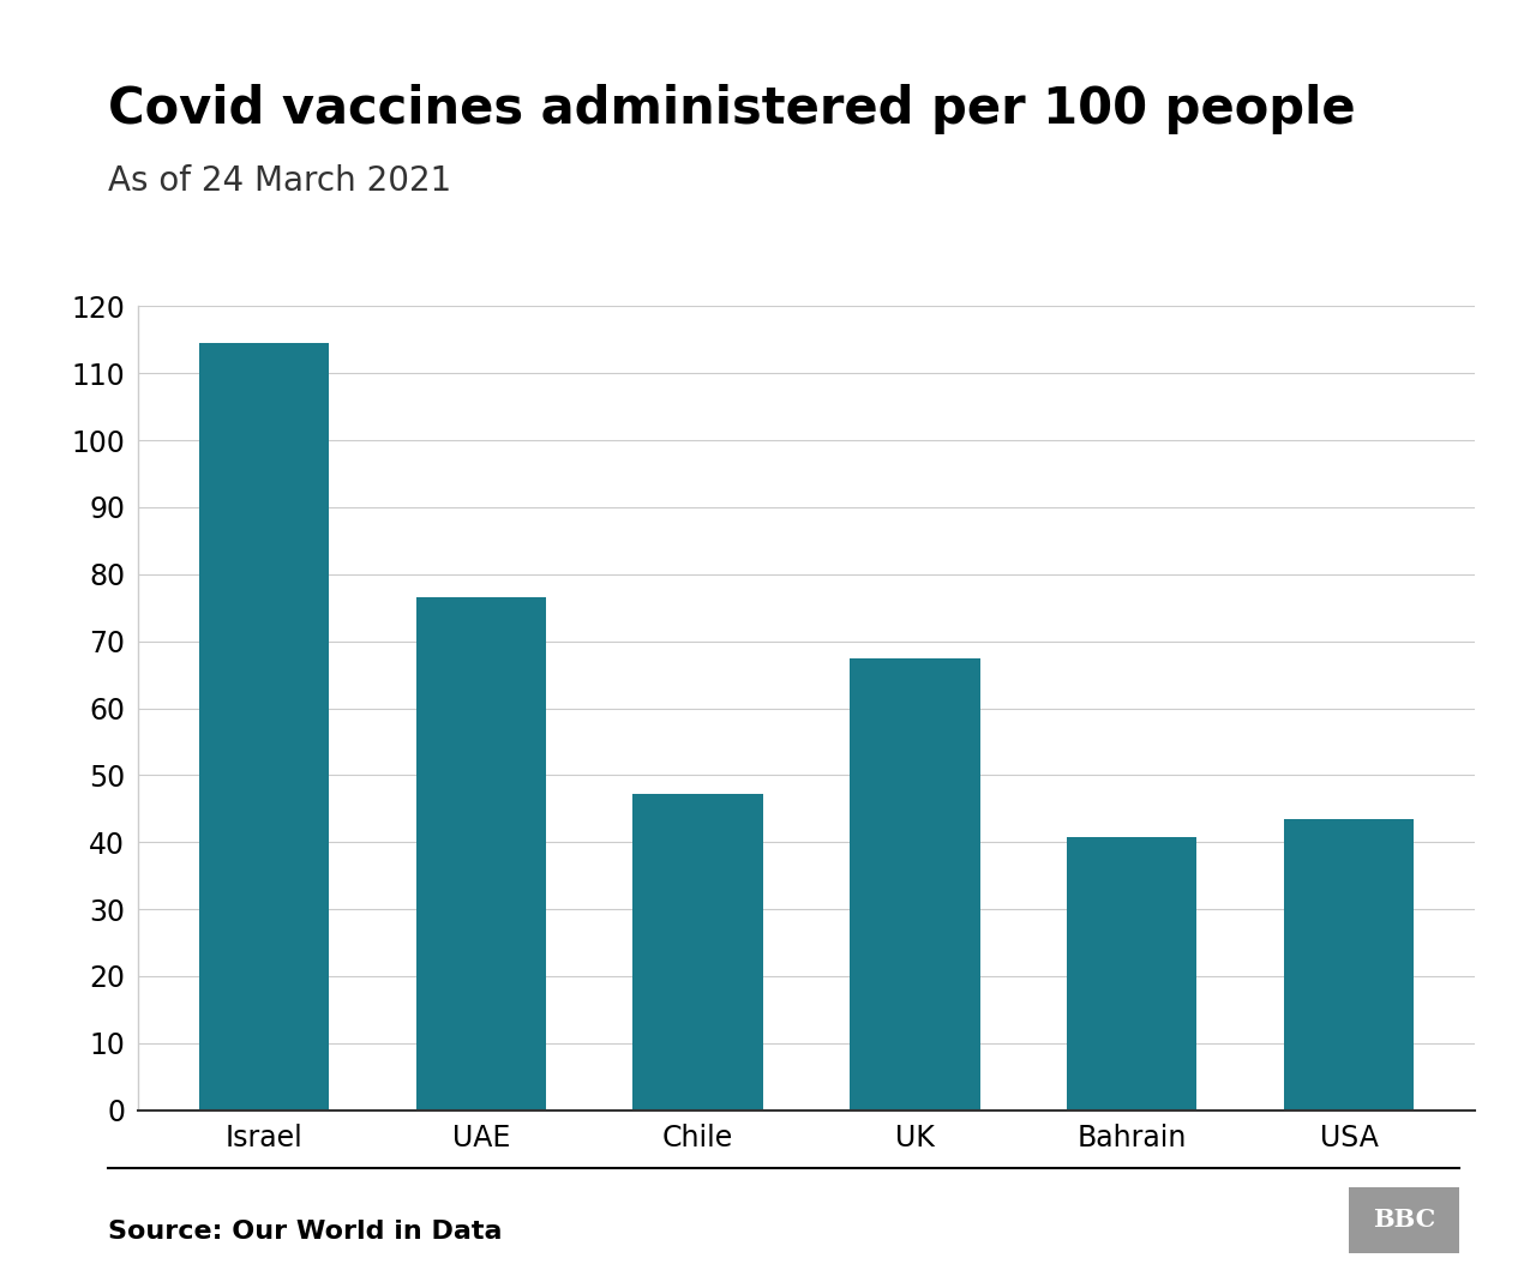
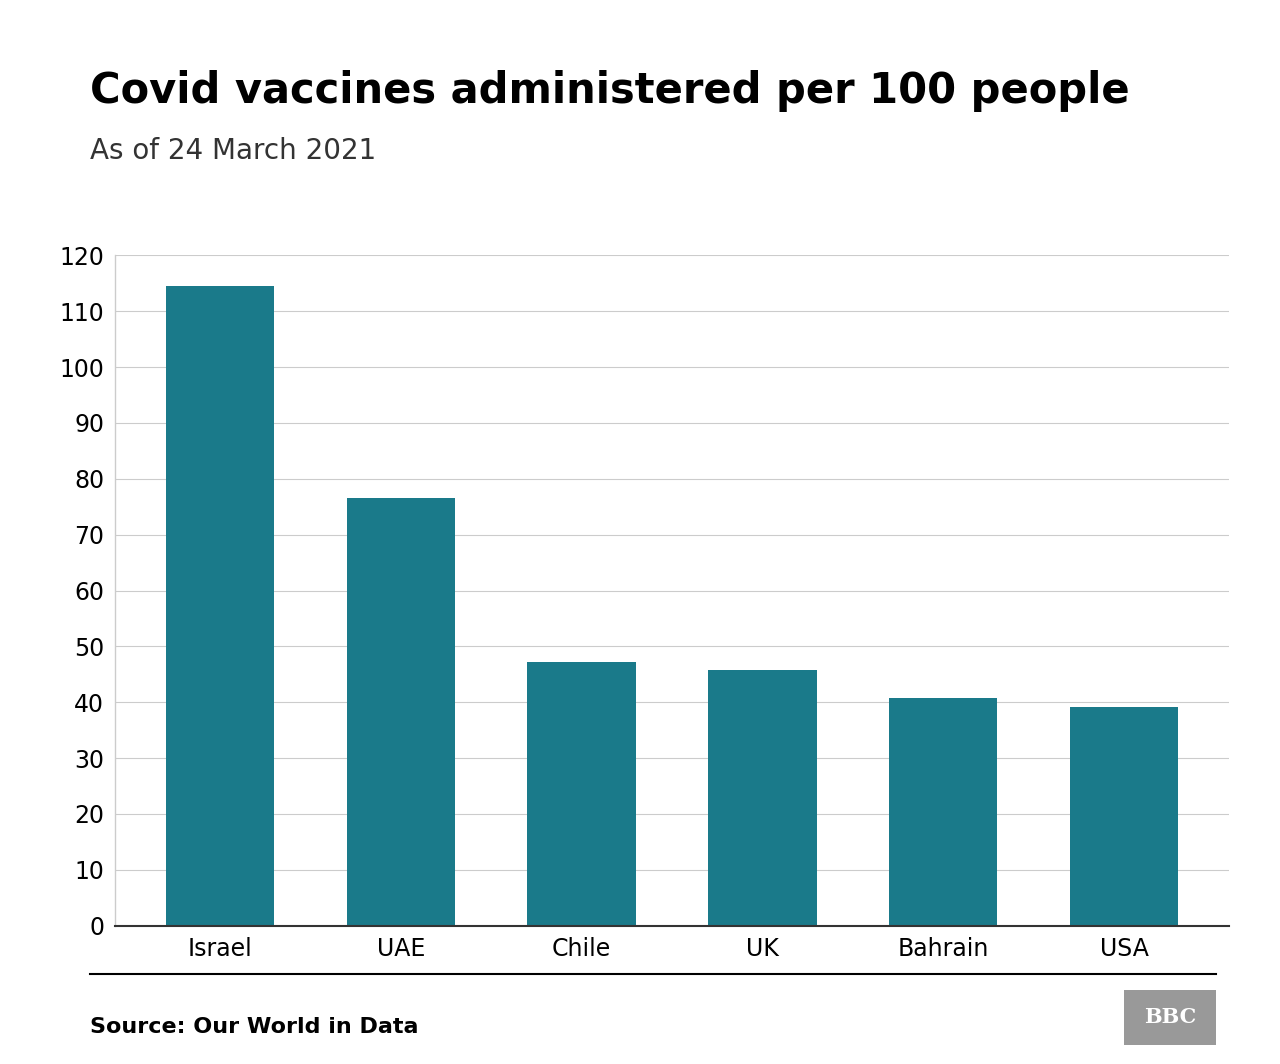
UK: 67.4 -> 45.7
USA: 43.4 -> 39.2
